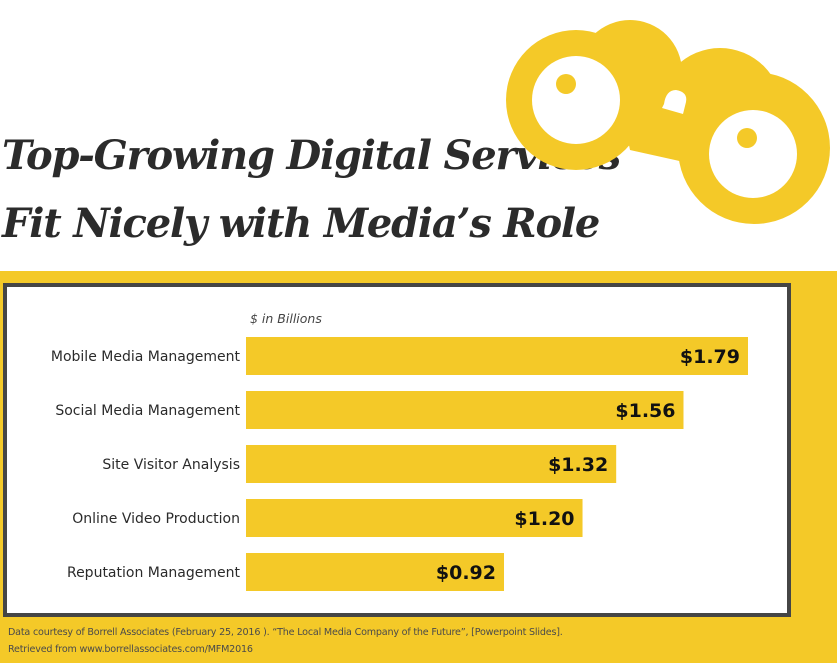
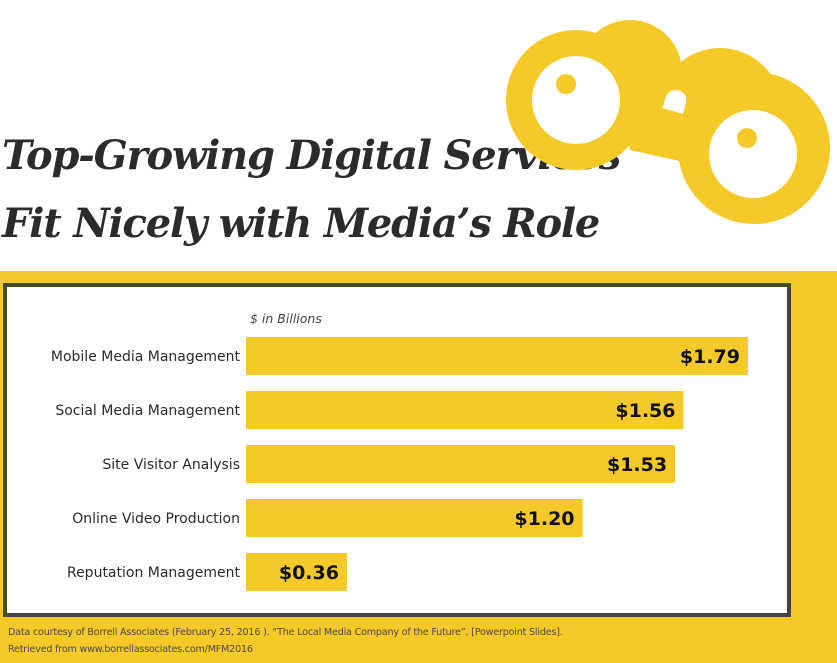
Site Visitor Analysis: $1.32 -> $1.53
Reputation Management: $0.92 -> $0.36
